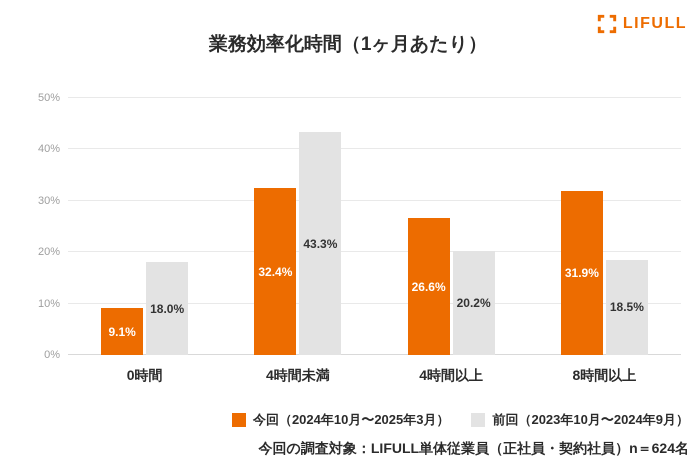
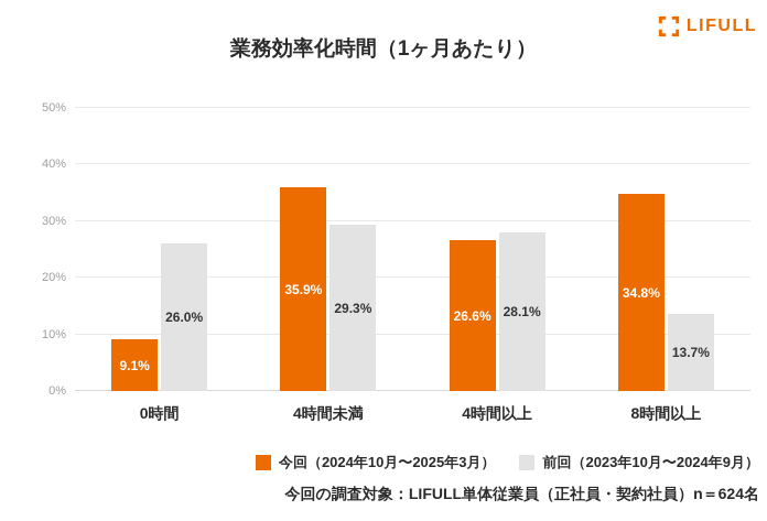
前回（2023年10月〜2024年9月）/0時間: 18.0% -> 26.0%
今回（2024年10月〜2025年3月）/4時間未満: 32.4% -> 35.9%
前回（2023年10月〜2024年9月）/4時間未満: 43.3% -> 29.3%
前回（2023年10月〜2024年9月）/4時間以上: 20.2% -> 28.1%
今回（2024年10月〜2025年3月）/8時間以上: 31.9% -> 34.8%
前回（2023年10月〜2024年9月）/8時間以上: 18.5% -> 13.7%
